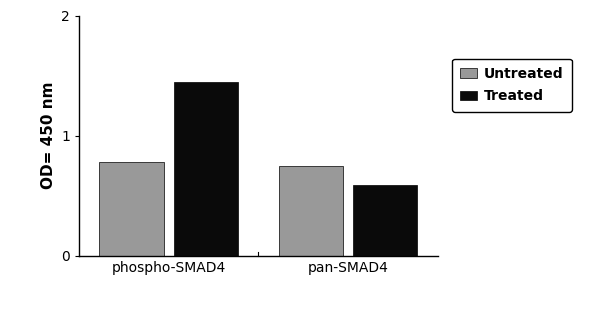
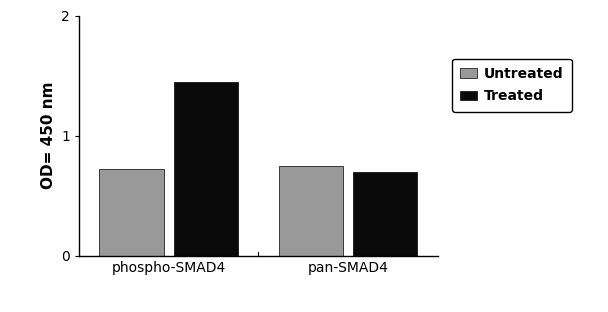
Untreated/phospho-SMAD4: 0.78 -> 0.72
Treated/pan-SMAD4: 0.59 -> 0.70
